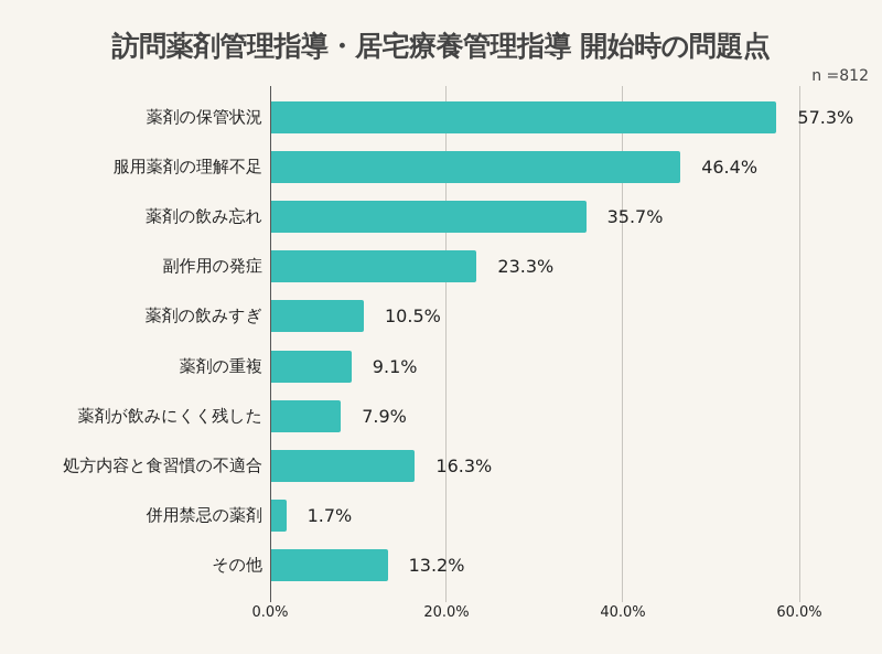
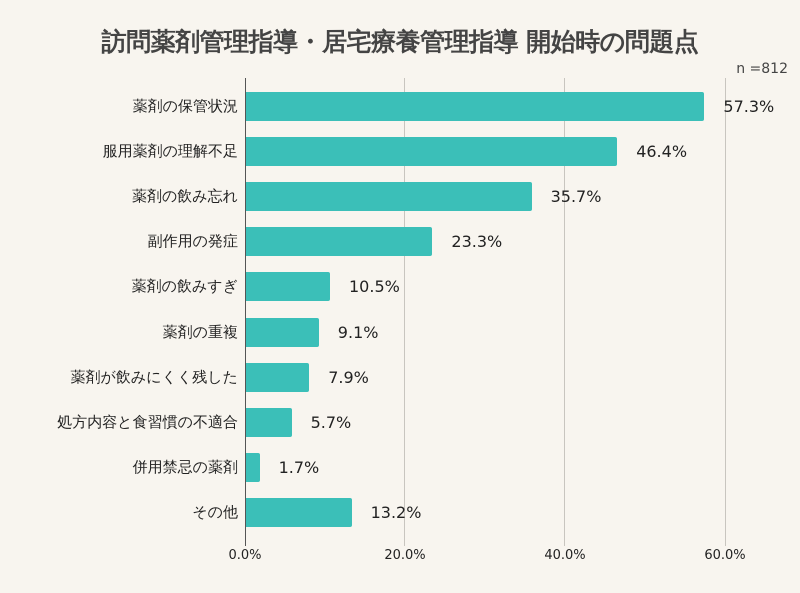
処方内容と食習慣の不適合: 16.3% -> 5.7%
